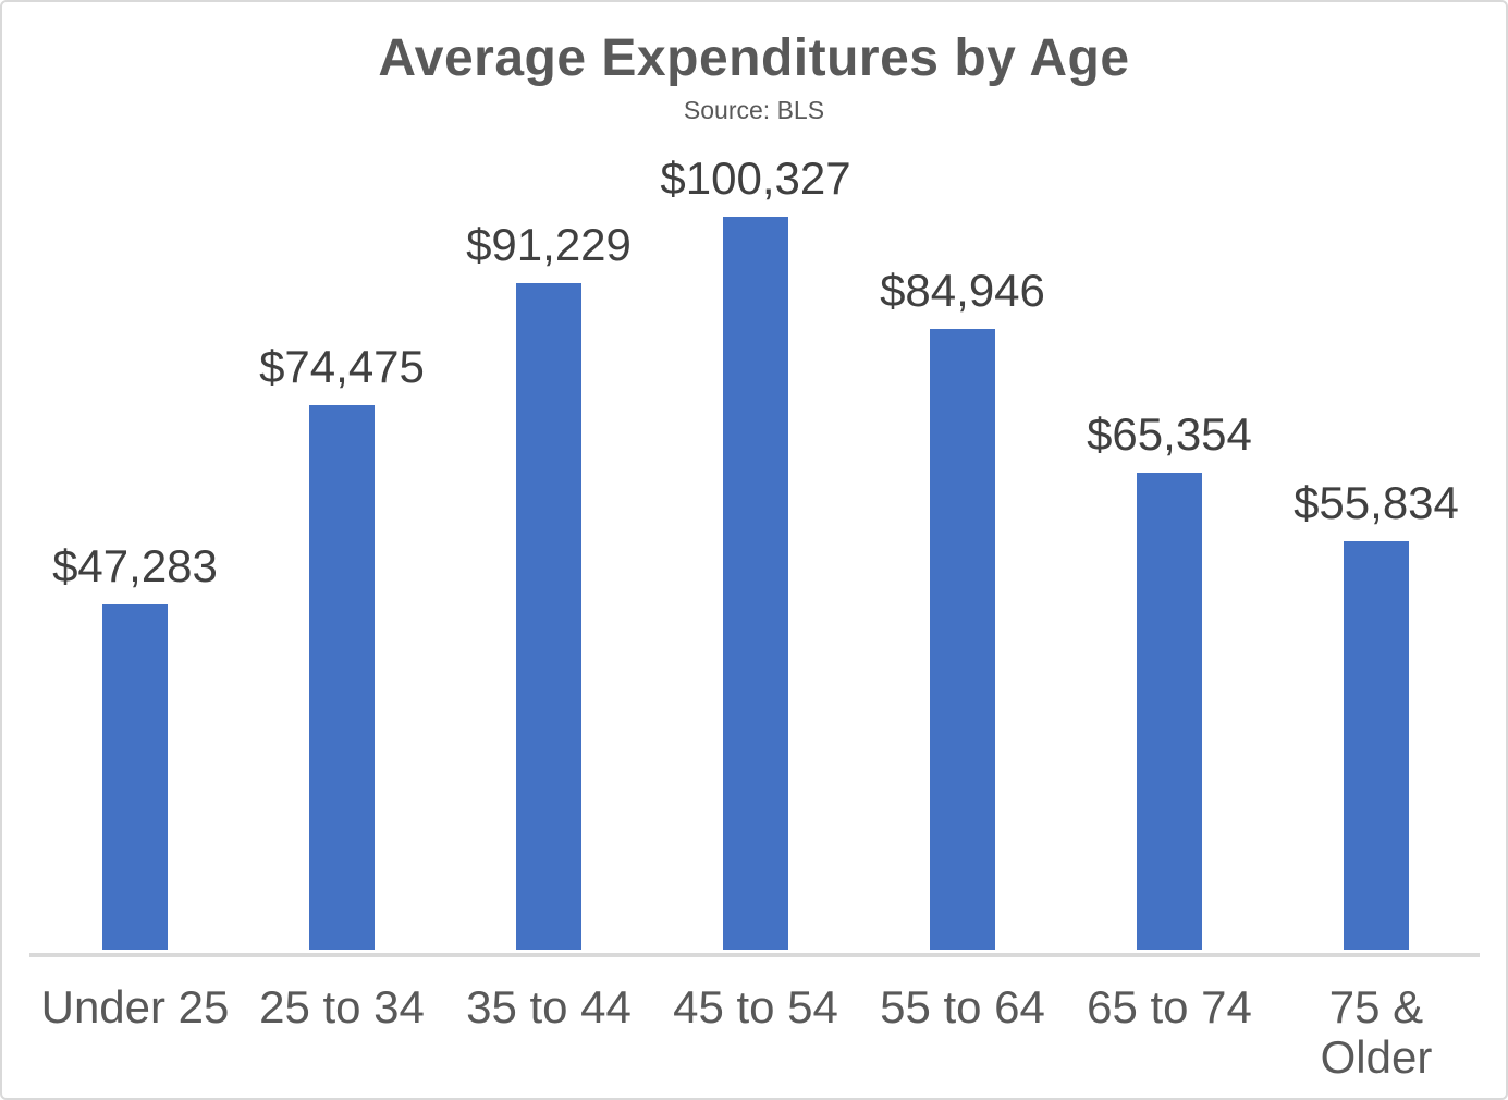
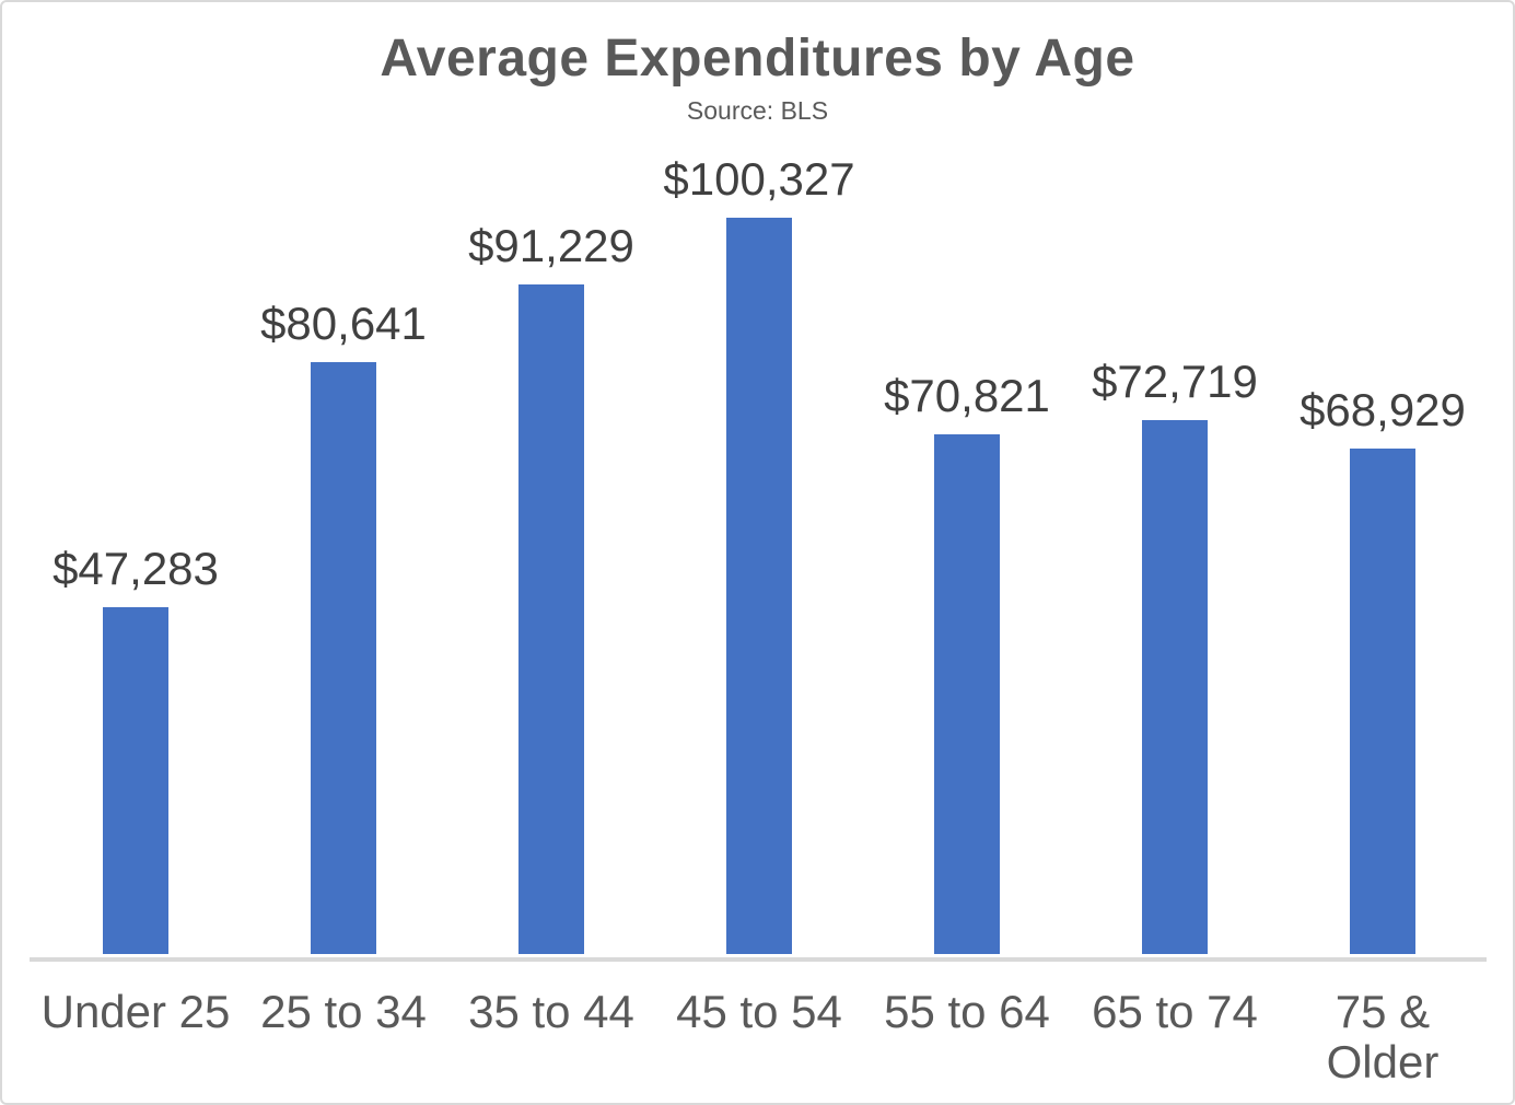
25 to 34: $74,475 -> $80,641
55 to 64: $84,946 -> $70,821
65 to 74: $65,354 -> $72,719
75 & Older: $55,834 -> $68,929
